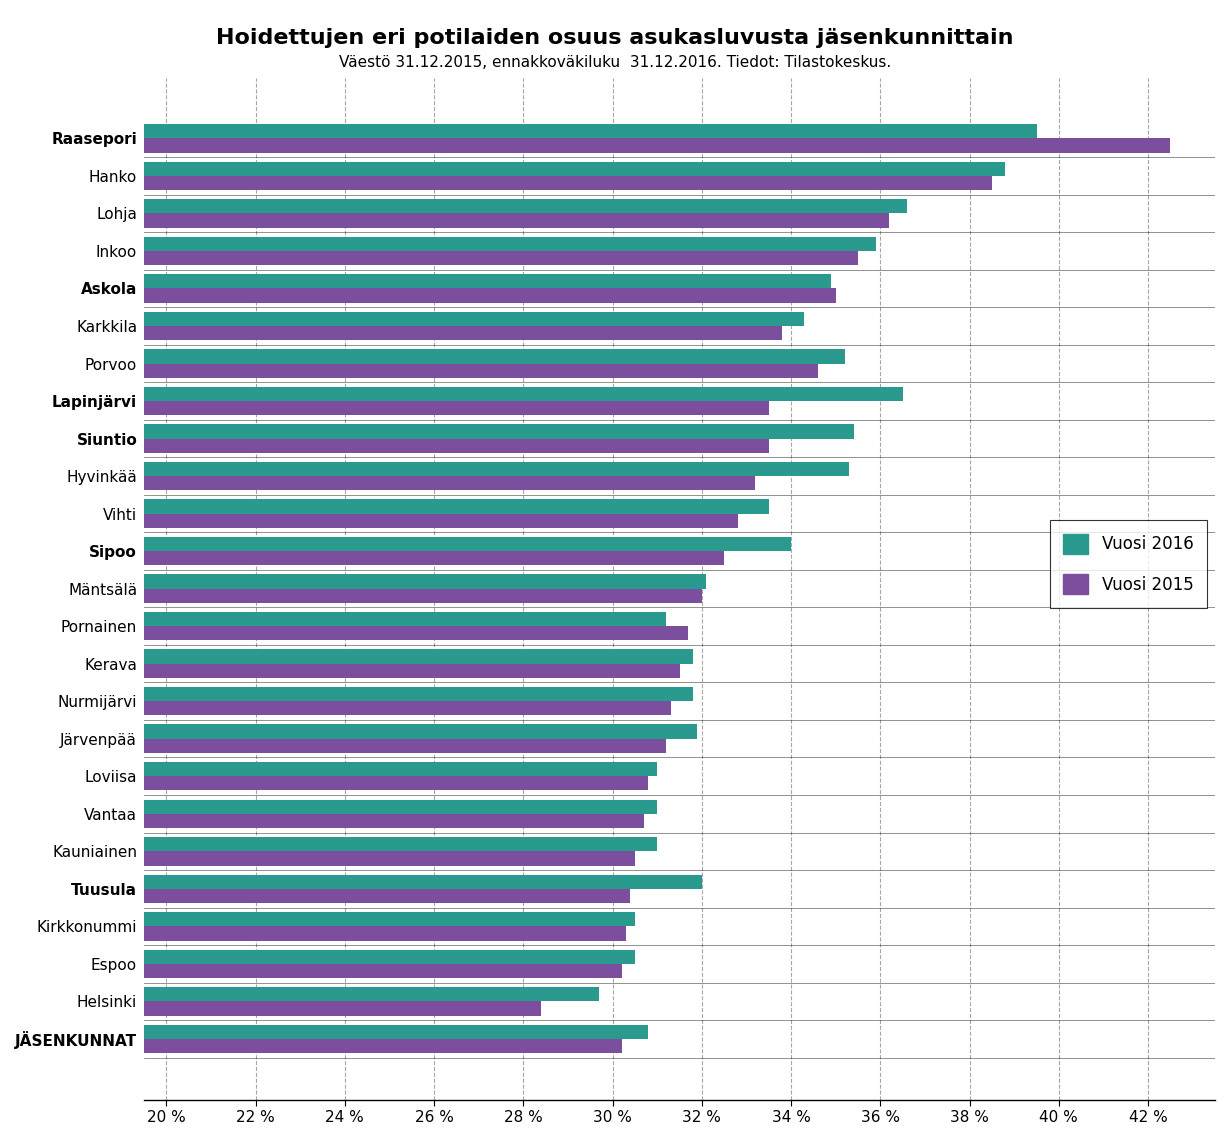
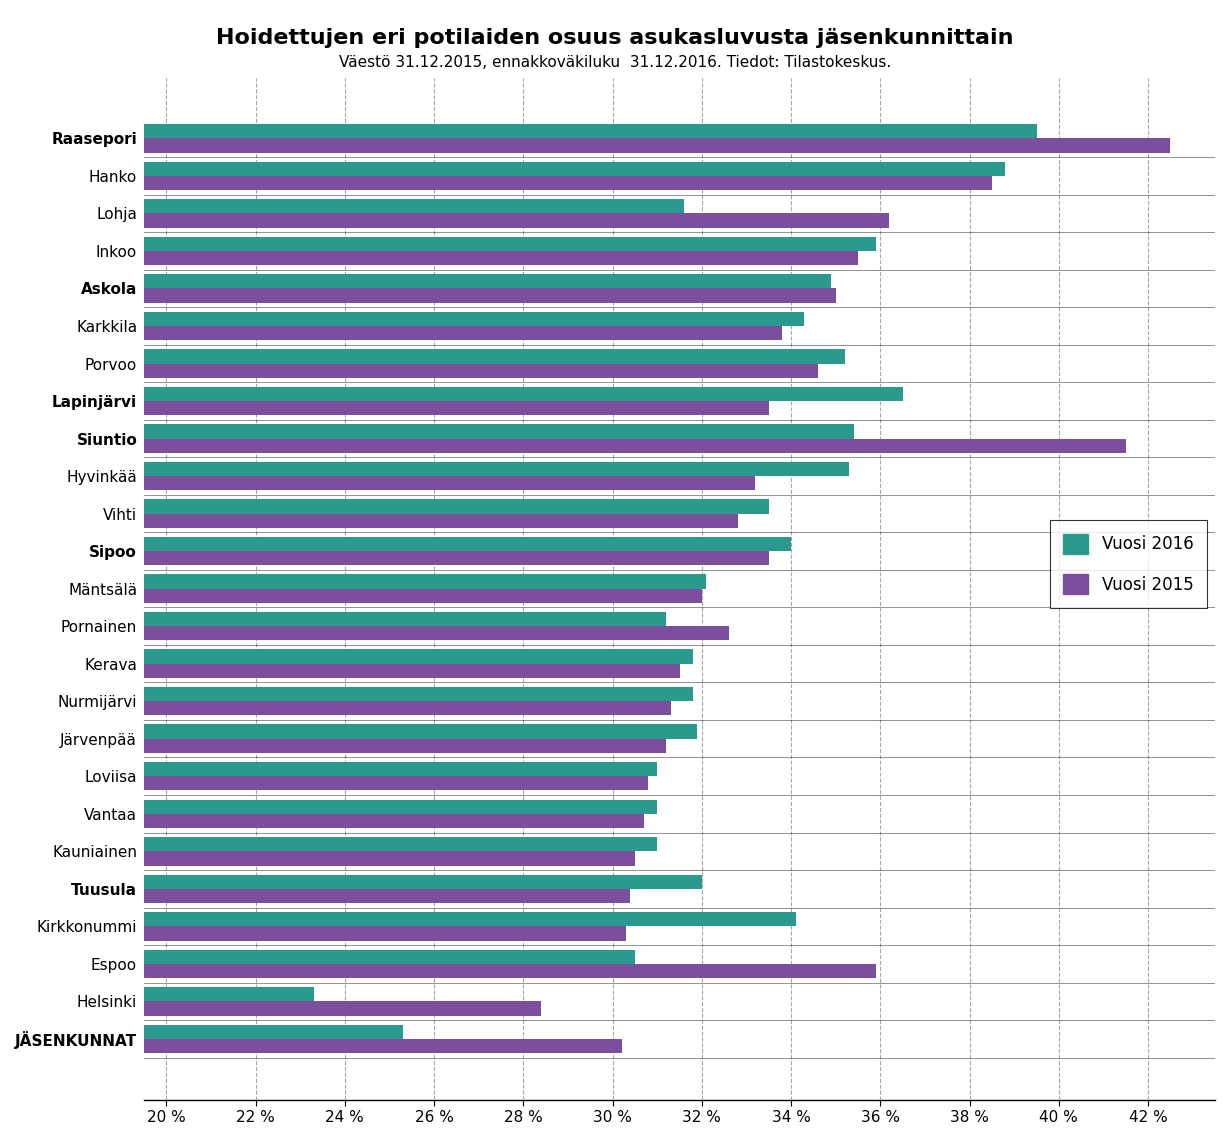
Vuosi 2016/Lohja: 36.6 % -> 31.6 %
Vuosi 2015/Siuntio: 33.5 % -> 41.5 %
Vuosi 2015/Sipoo: 32.5 % -> 33.5 %
Vuosi 2015/Pornainen: 31.7 % -> 32.6 %
Vuosi 2016/Kirkkonummi: 30.5 % -> 34.1 %
Vuosi 2015/Espoo: 30.2 % -> 35.9 %
Vuosi 2016/Helsinki: 29.7 % -> 23.3 %
Vuosi 2016/JÄSENKUNNAT: 30.8 % -> 25.3 %
